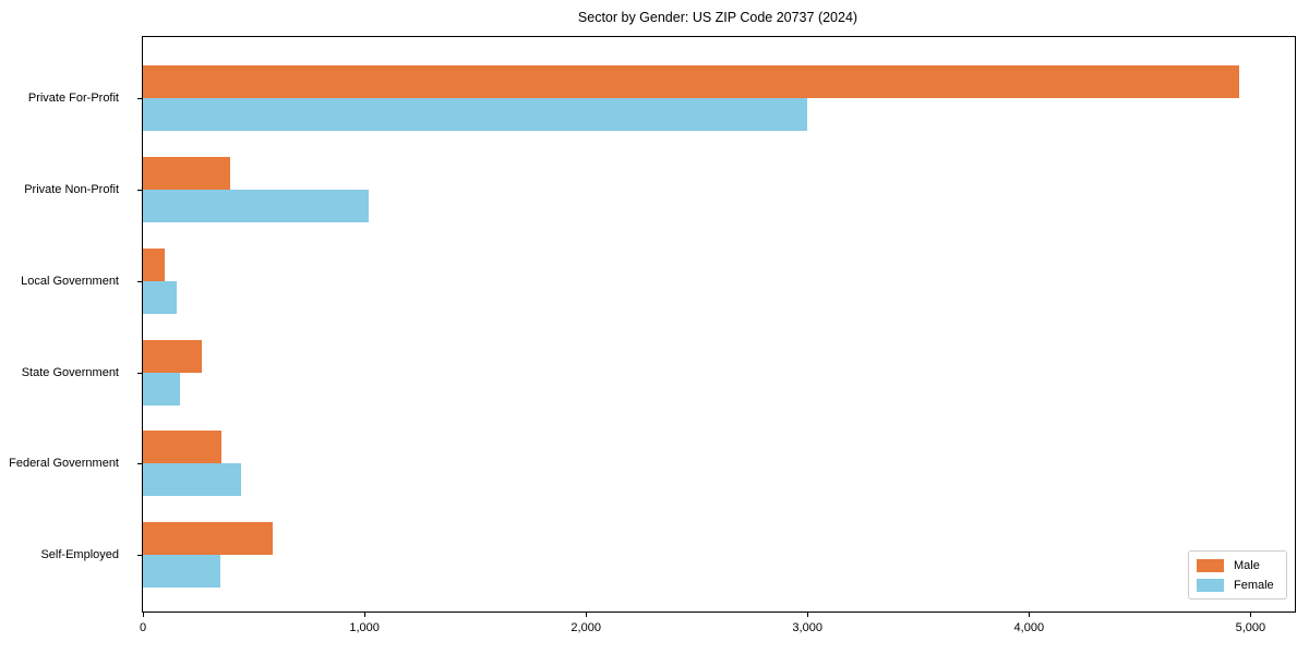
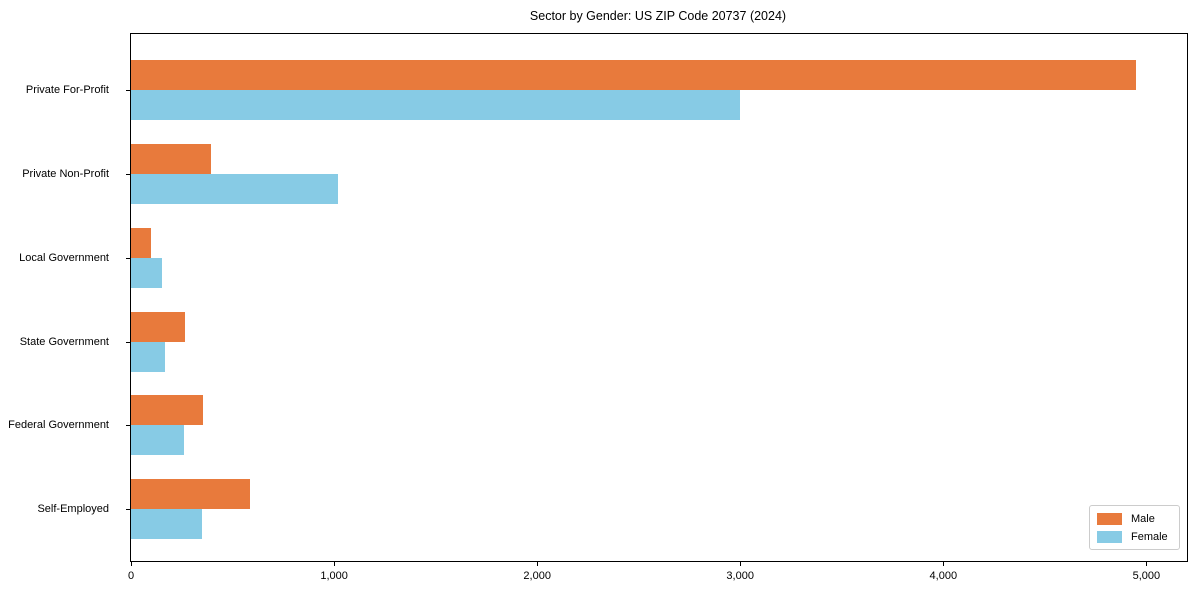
Female/Federal Government: 440 -> 260
